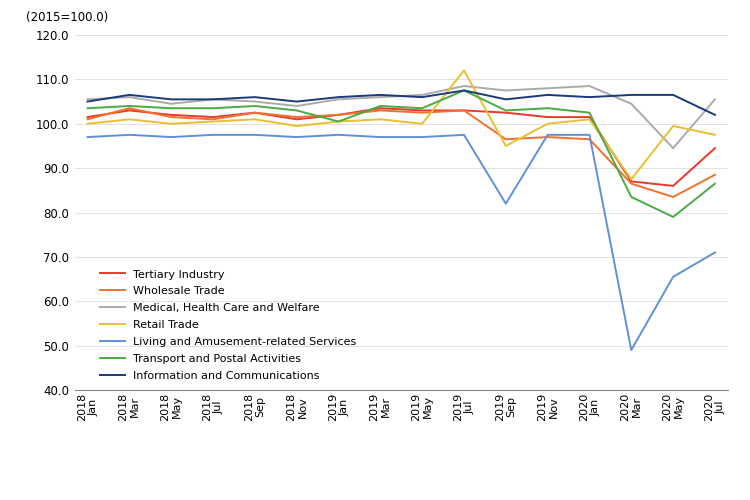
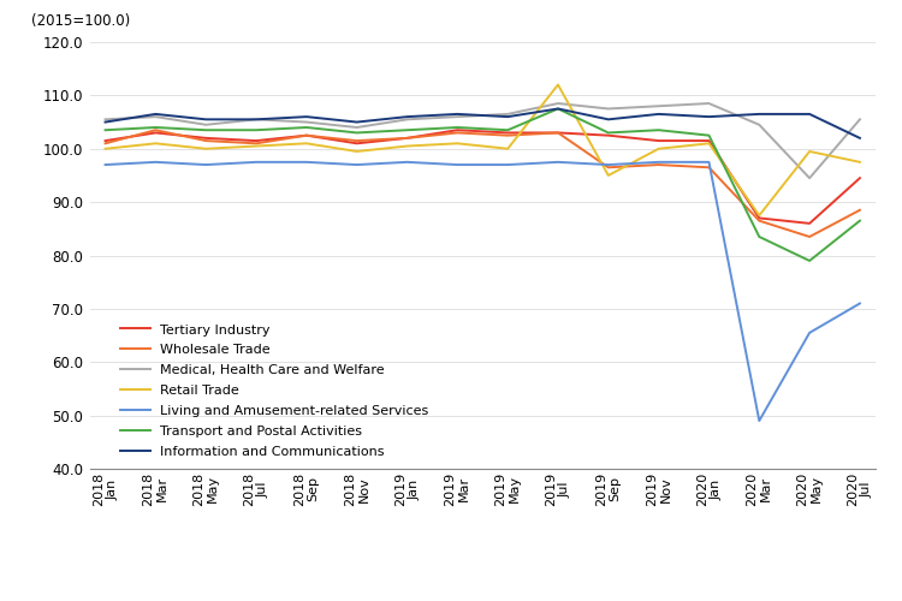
Transport and Postal Activities/2019 Jan: 100.5 -> 103.5
Living and Amusement-related Services/2019 Sep: 82.0 -> 97.0
